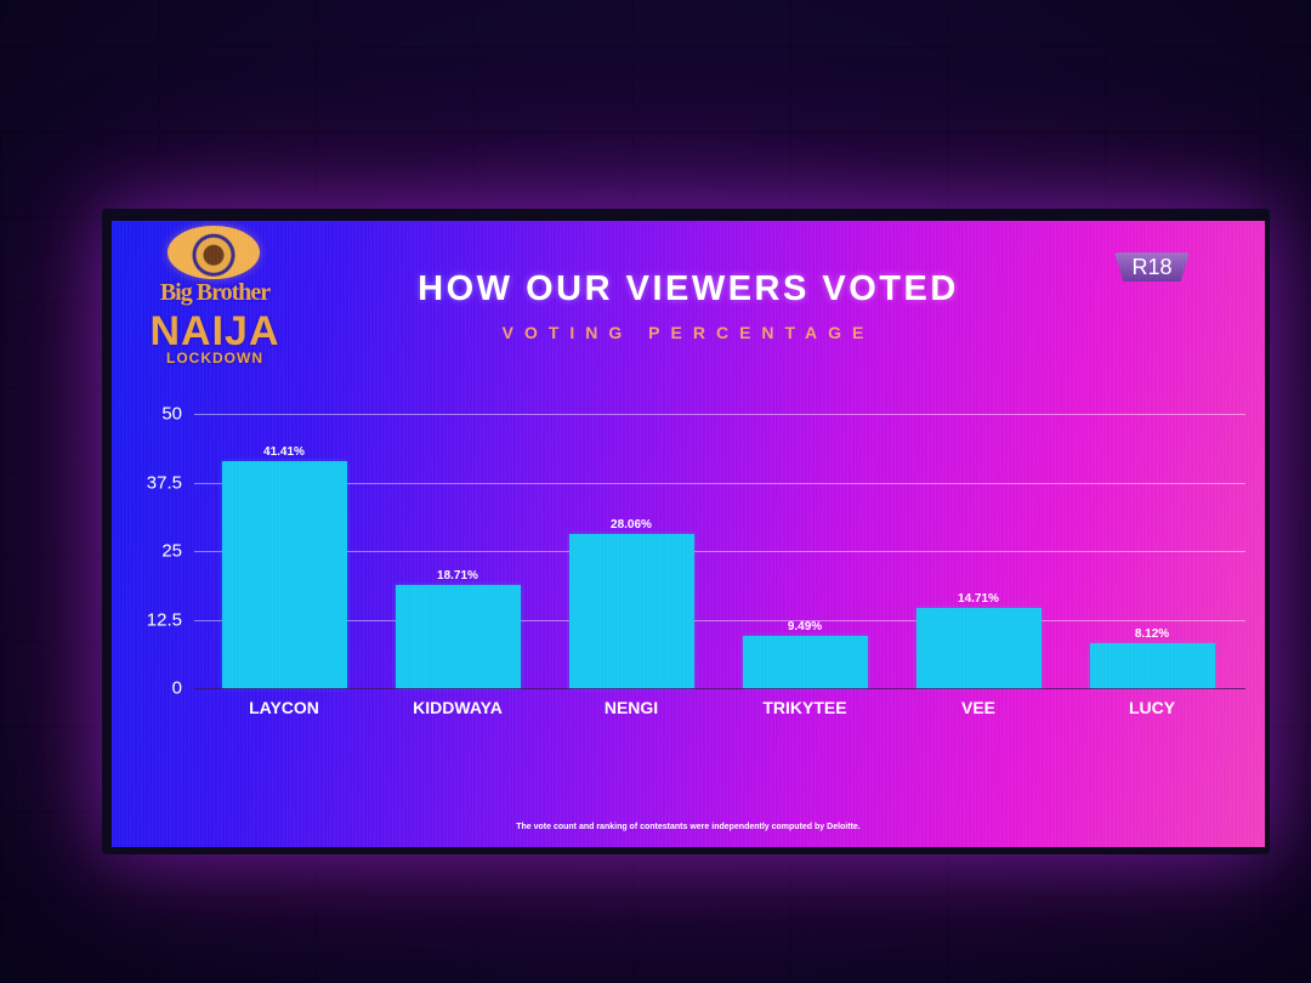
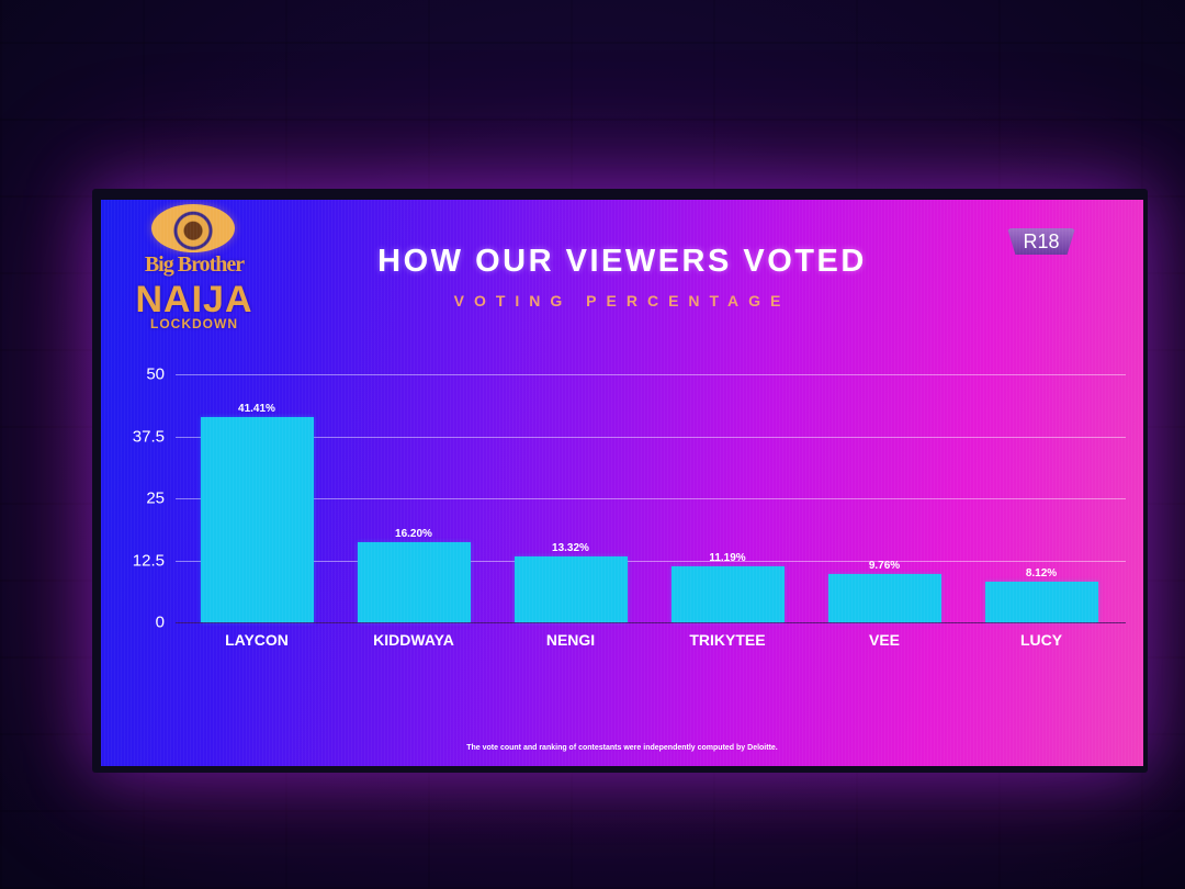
KIDDWAYA: 18.71% -> 16.20%
NENGI: 28.06% -> 13.32%
TRIKYTEE: 9.49% -> 11.19%
VEE: 14.71% -> 9.76%
